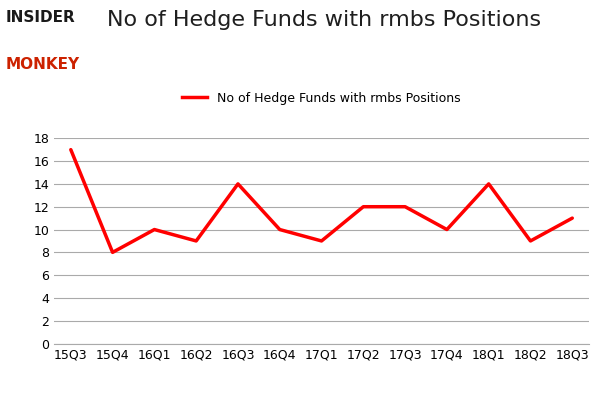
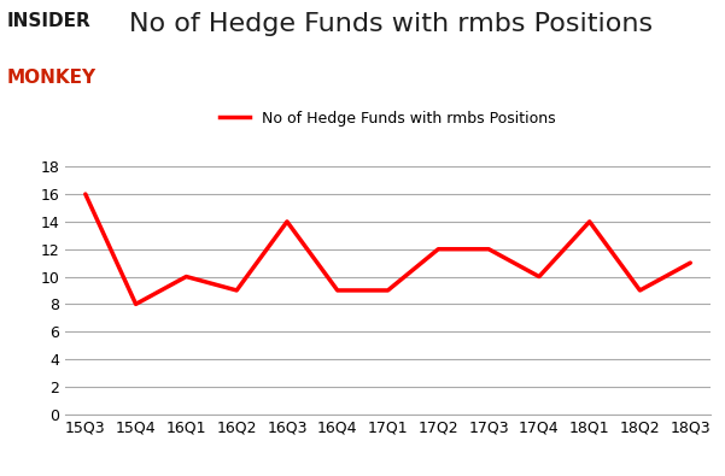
15Q3: 17 -> 16
16Q4: 10 -> 9
